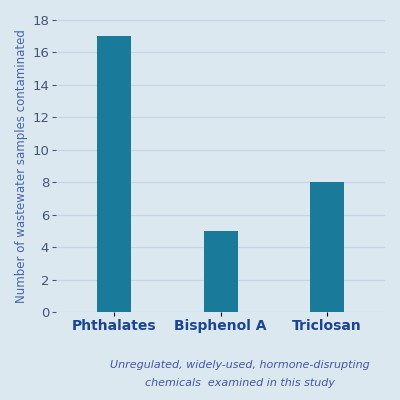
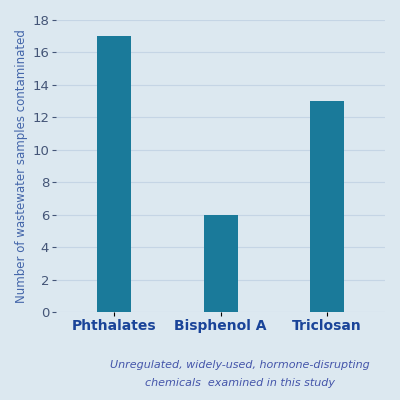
Bisphenol A: 5 -> 6
Triclosan: 8 -> 13
